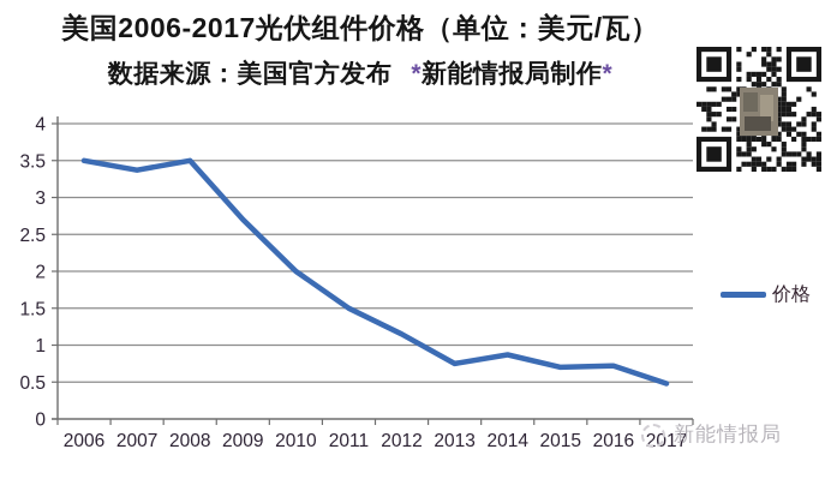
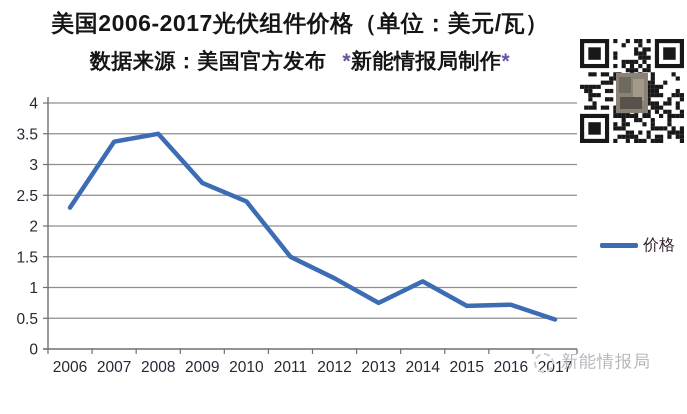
2006: 3.5 -> 2.3
2010: 2.0 -> 2.4
2014: 0.9 -> 1.1
